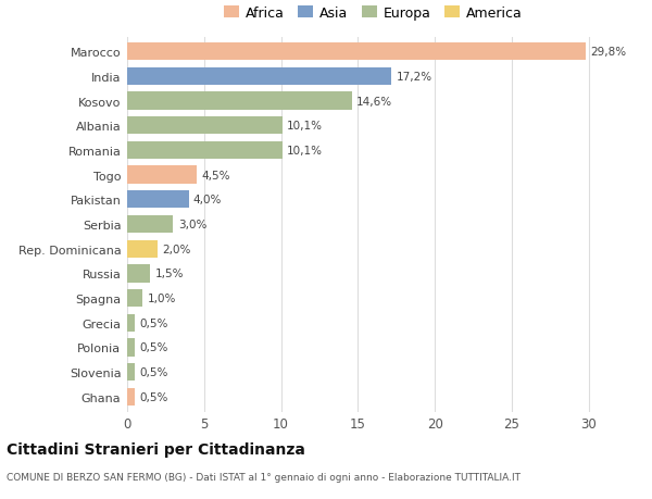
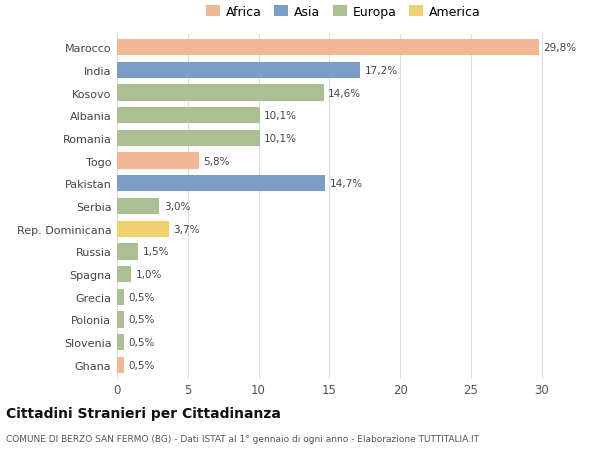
Togo: 4,5% -> 5,8%
Pakistan: 4,0% -> 14,7%
Rep. Dominicana: 2,0% -> 3,7%
